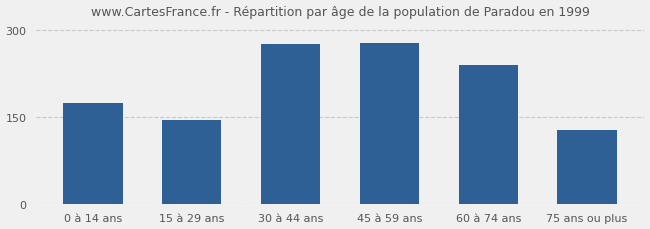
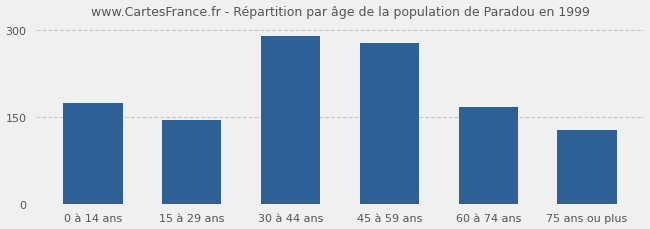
30 à 44 ans: 276 -> 290
60 à 74 ans: 240 -> 168
